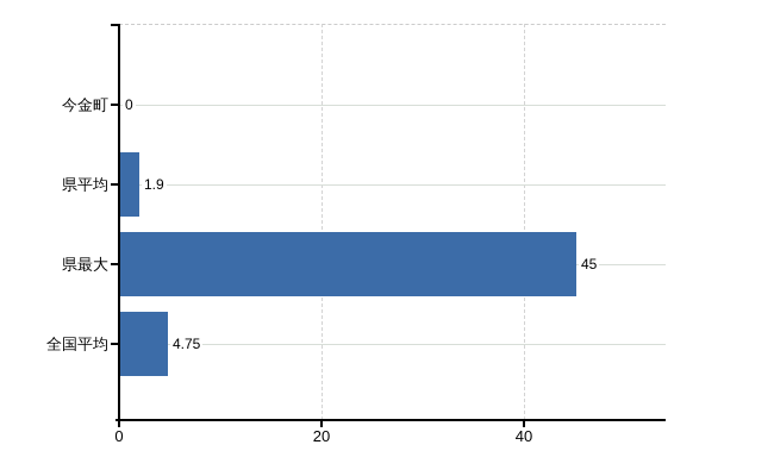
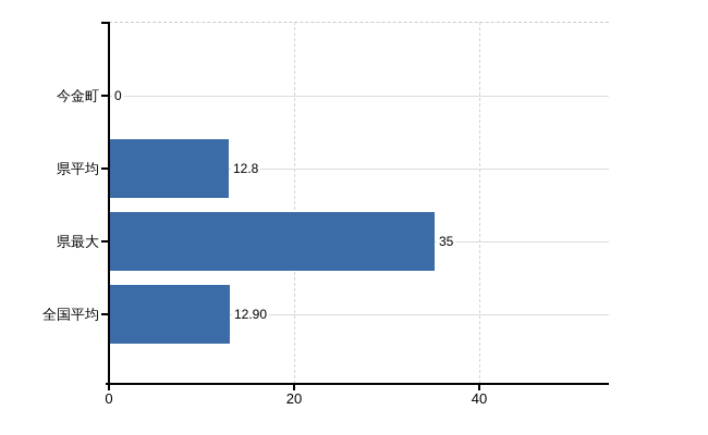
県平均: 1.9 -> 12.8
県最大: 45 -> 35
全国平均: 4.75 -> 12.90
